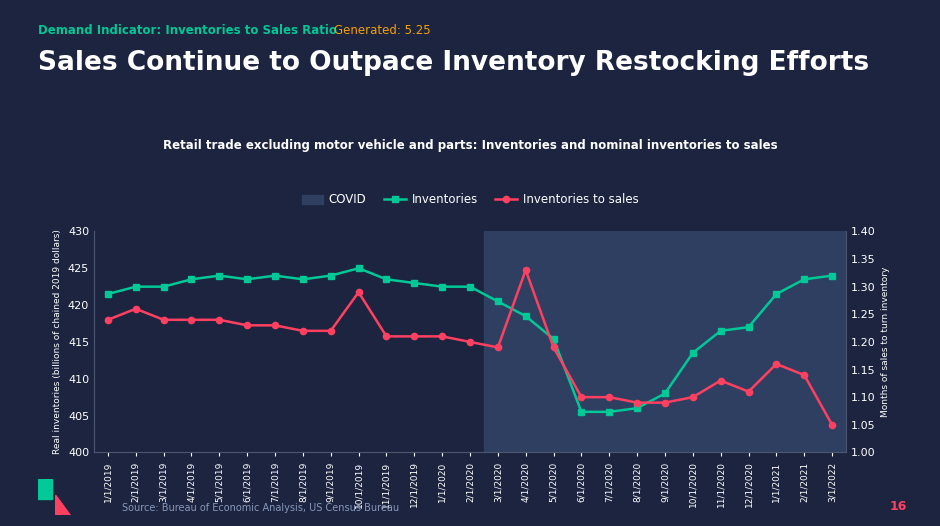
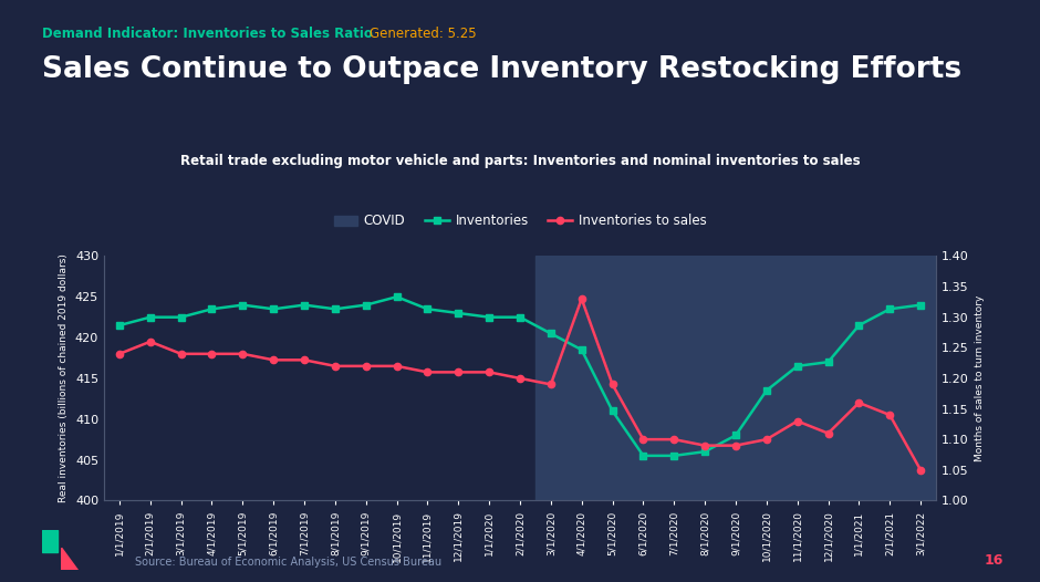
Inventories to sales/10/1/2019: 1.29 -> 1.22
Inventories/5/1/2020: 415.4 -> 411.0
